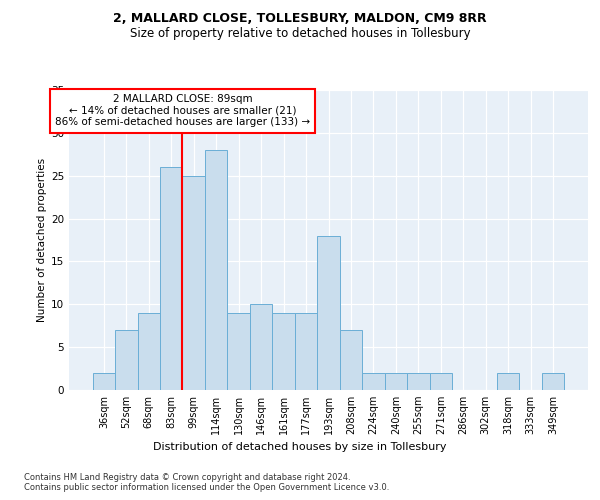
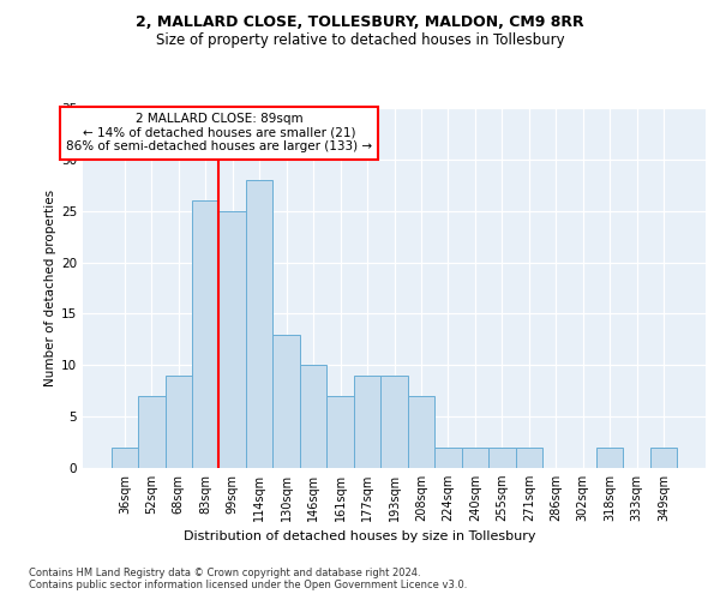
130sqm: 9 -> 13
161sqm: 9 -> 7
193sqm: 18 -> 9
